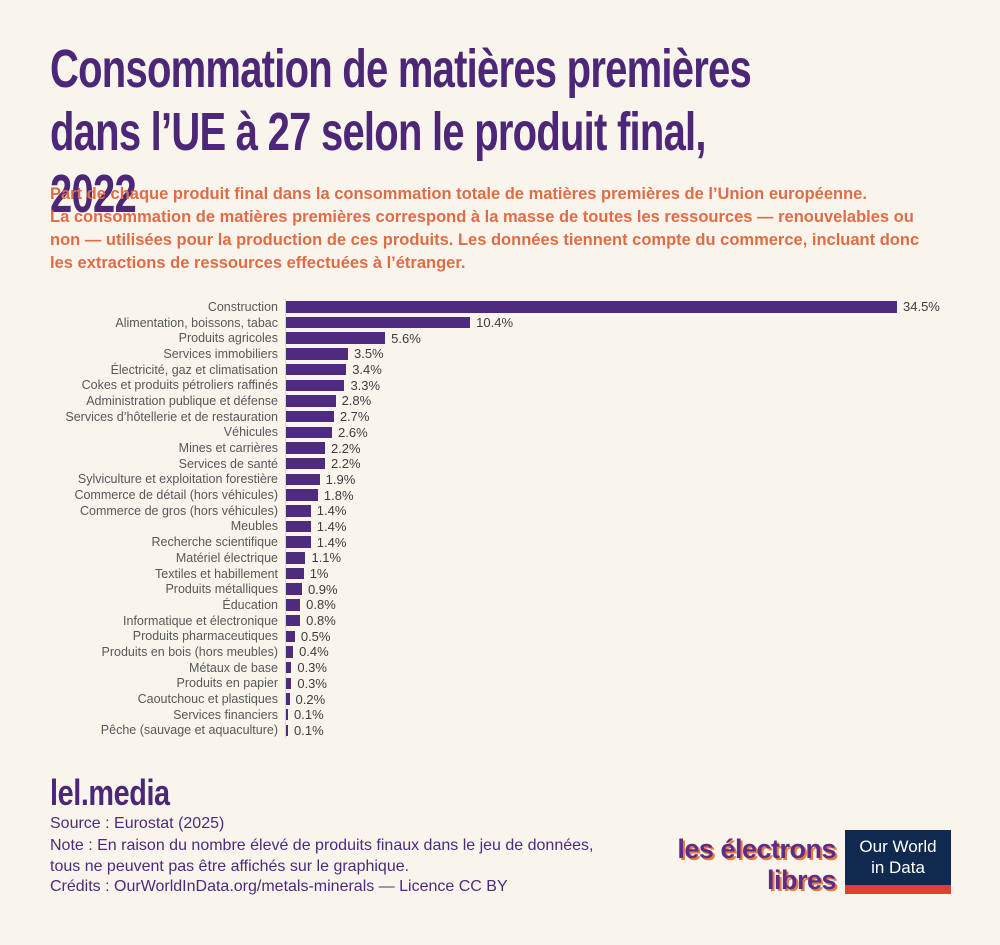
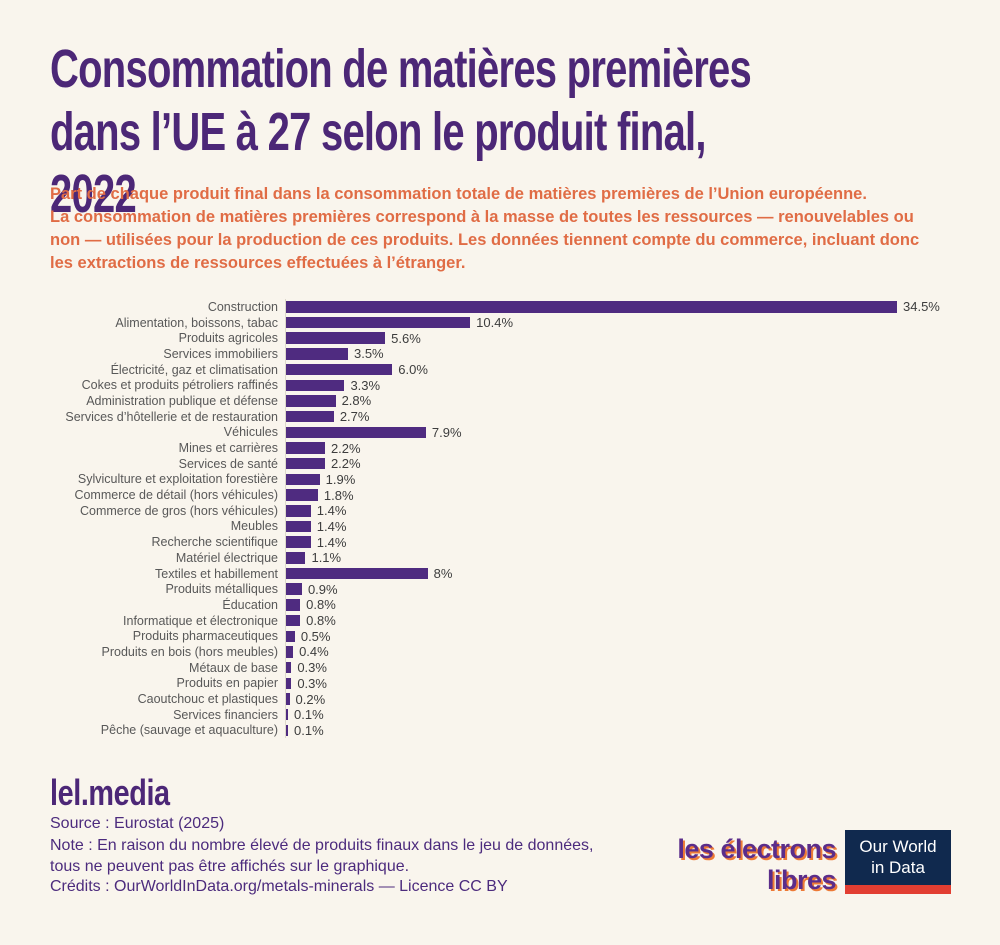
Électricité, gaz et climatisation: 3.4% -> 6.0%
Véhicules: 2.6% -> 7.9%
Textiles et habillement: 1% -> 8%
